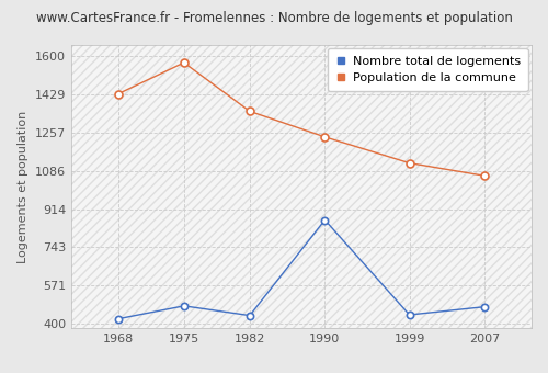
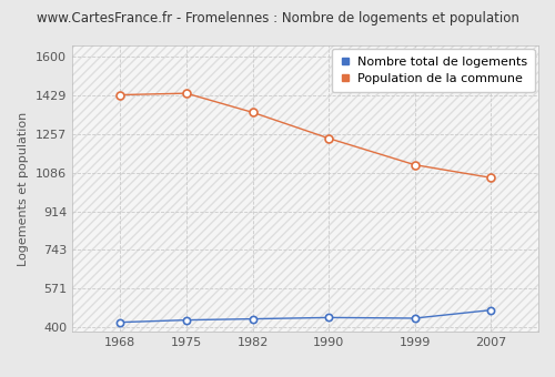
Nombre total de logements/1975: 480 -> 432
Population de la commune/1975: 1570 -> 1437
Nombre total de logements/1990: 865 -> 443
